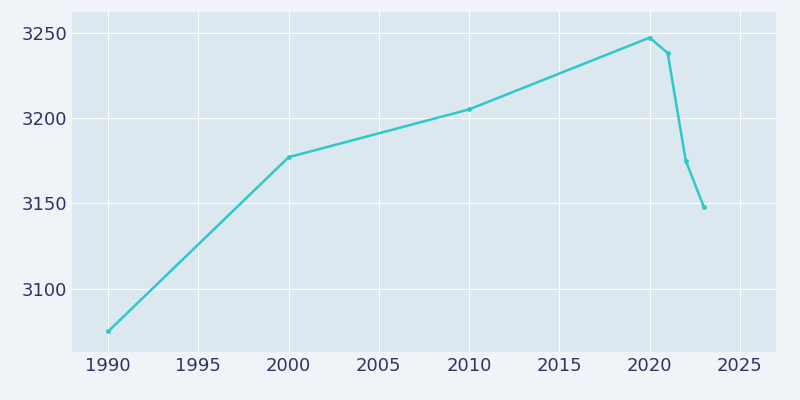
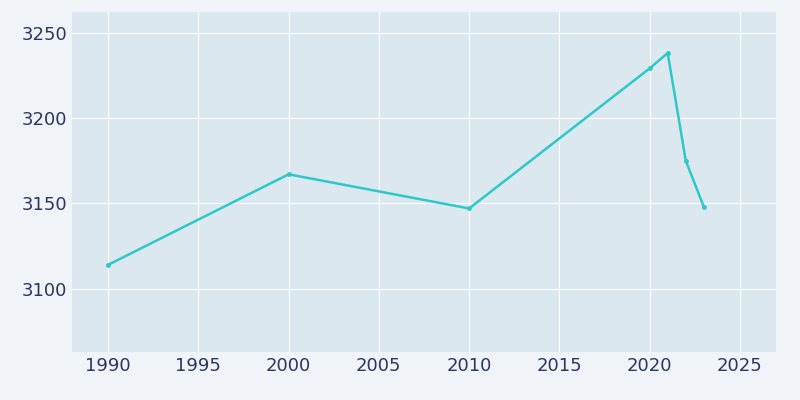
1990: 3075 -> 3114
2000: 3177 -> 3167
2010: 3205 -> 3147
2020: 3247 -> 3229
